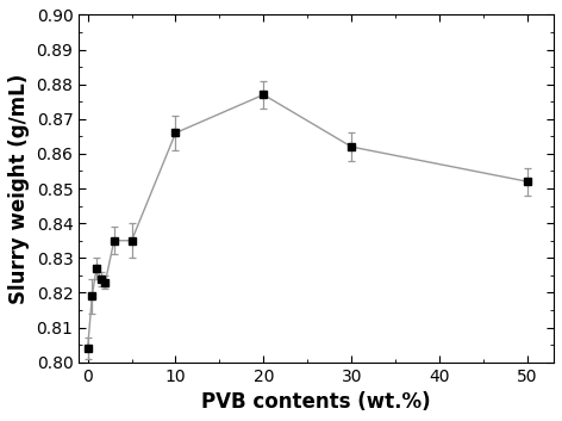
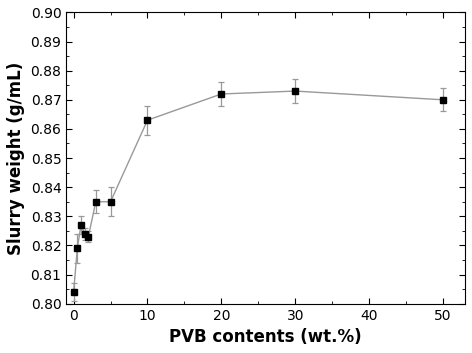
10: 0.866 -> 0.863
20: 0.877 -> 0.872
30: 0.862 -> 0.873
50: 0.852 -> 0.870
